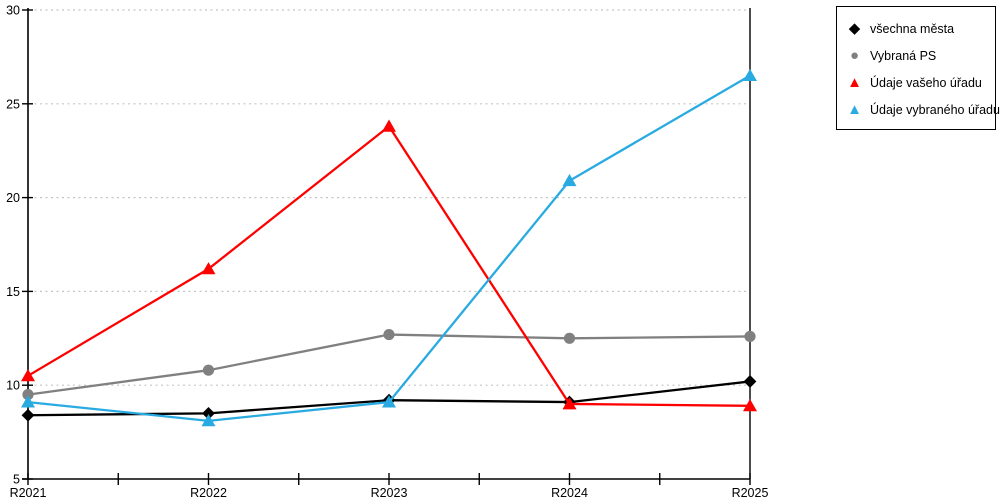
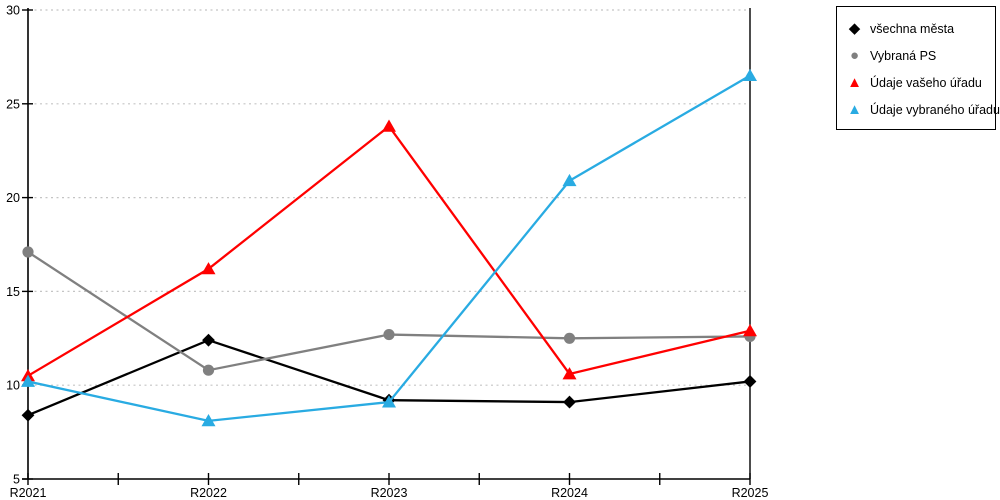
Vybraná PS/R2021: 9.5 -> 17.1
Údaje vybraného úřadu/R2021: 9.1 -> 10.2
všechna města/R2022: 8.5 -> 12.4
Údaje vašeho úřadu/R2024: 9.0 -> 10.6
Údaje vašeho úřadu/R2025: 8.9 -> 12.9
